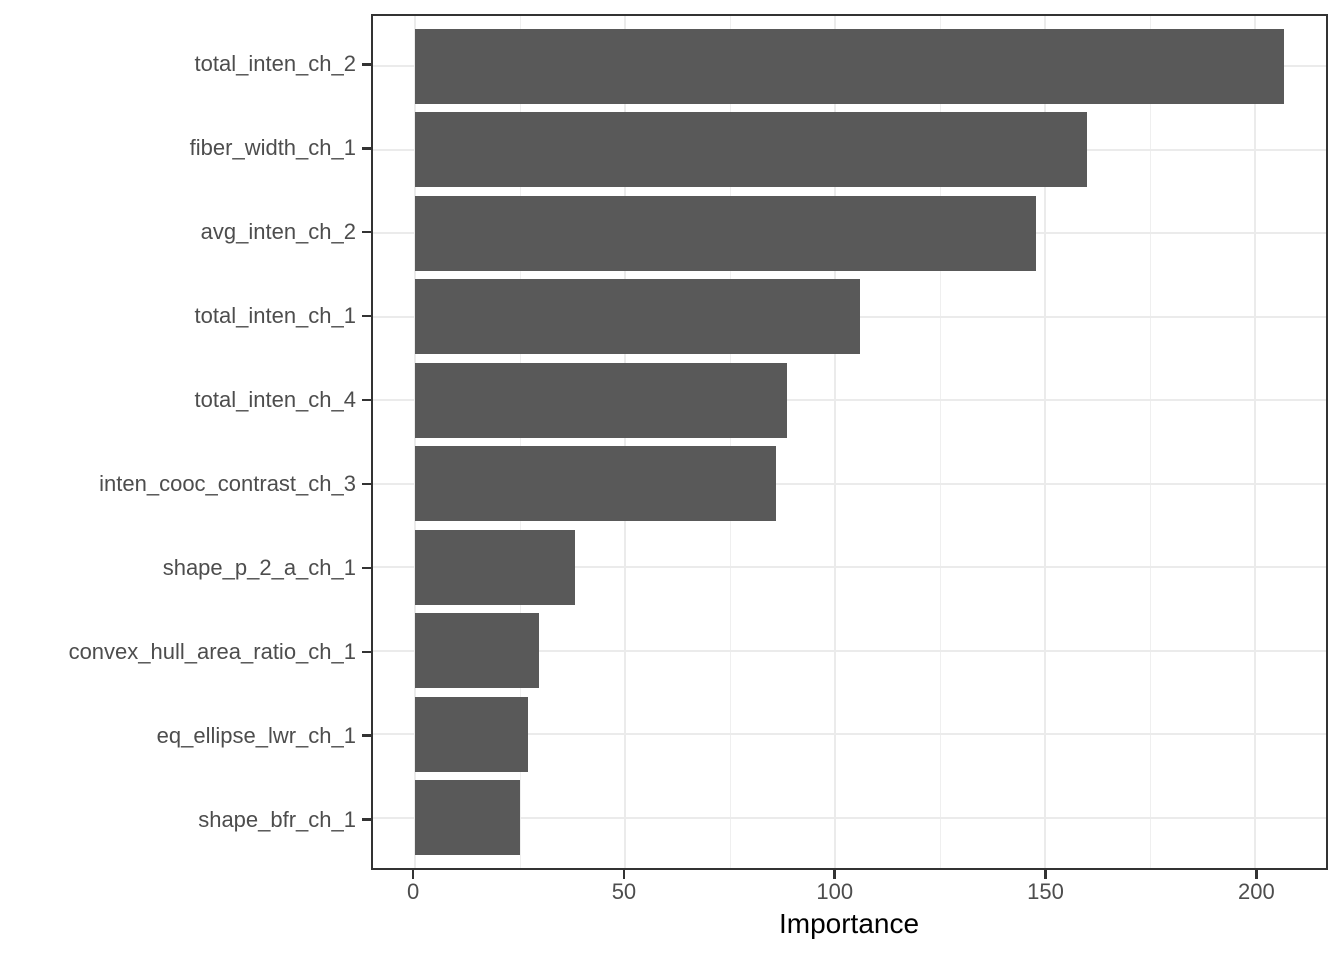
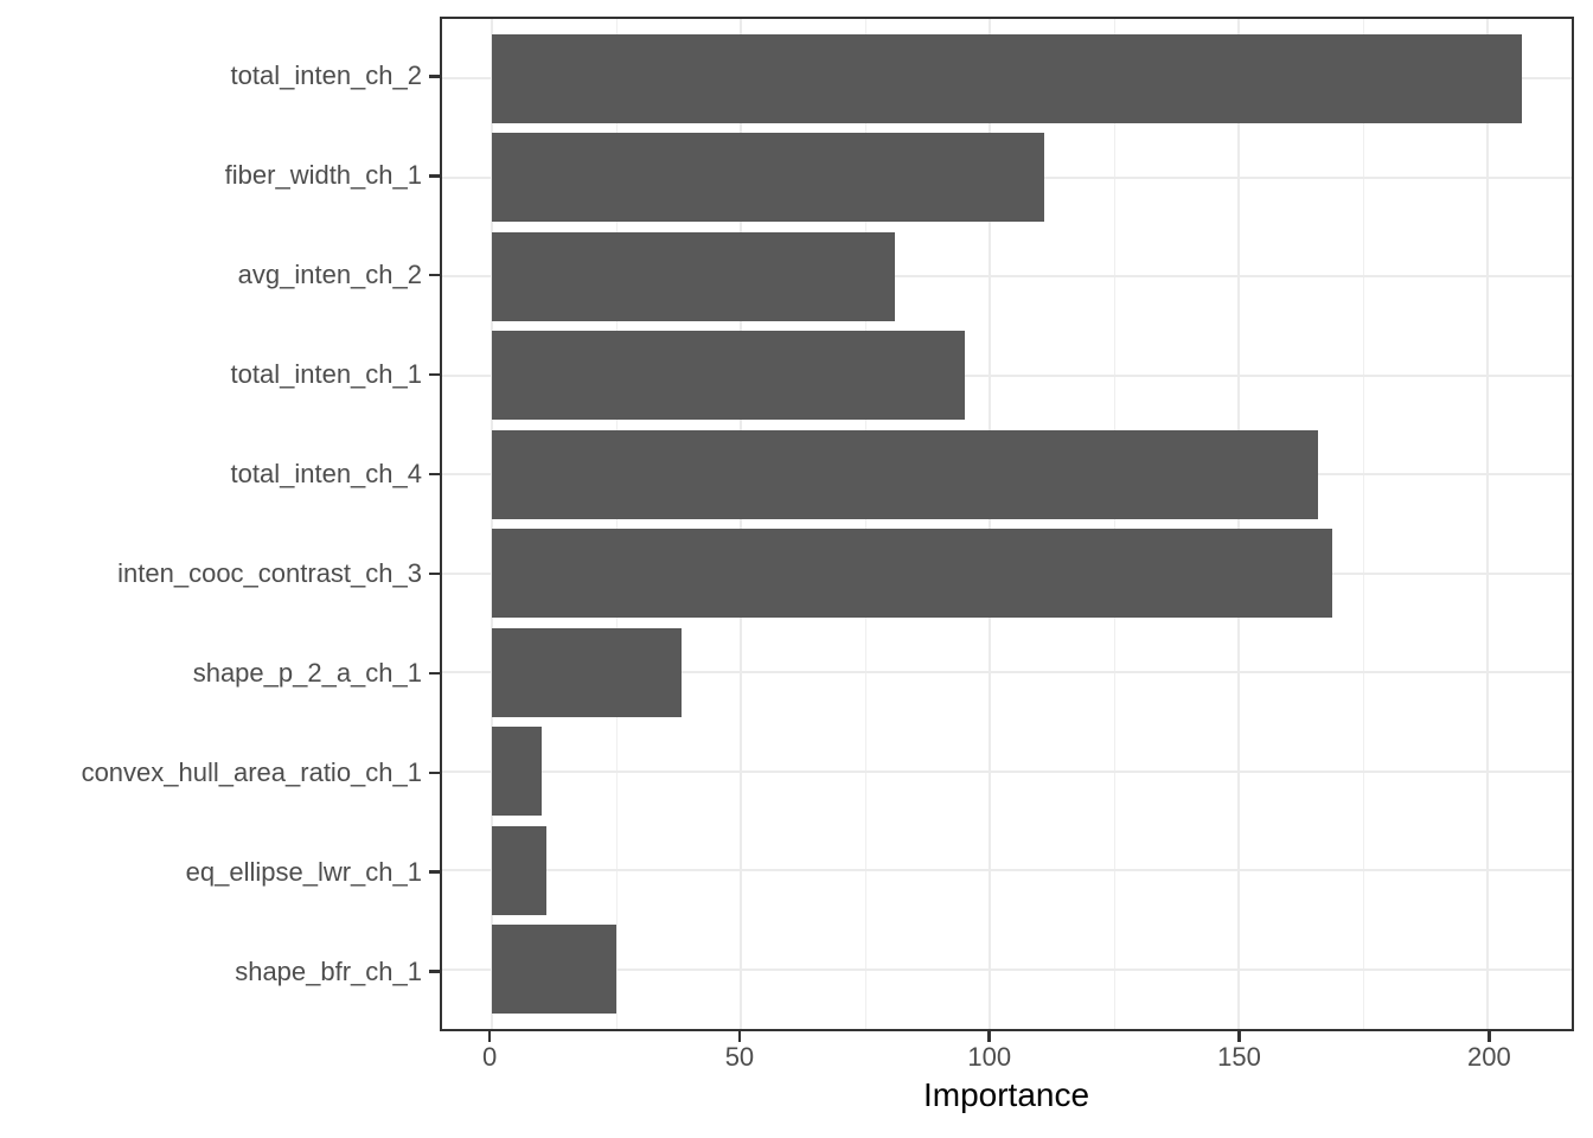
fiber_width_ch_1: 160 -> 111
avg_inten_ch_2: 148 -> 81
total_inten_ch_1: 106 -> 95
total_inten_ch_4: 88 -> 166
inten_cooc_contrast_ch_3: 86 -> 169
convex_hull_area_ratio_ch_1: 30 -> 10
eq_ellipse_lwr_ch_1: 27 -> 11
